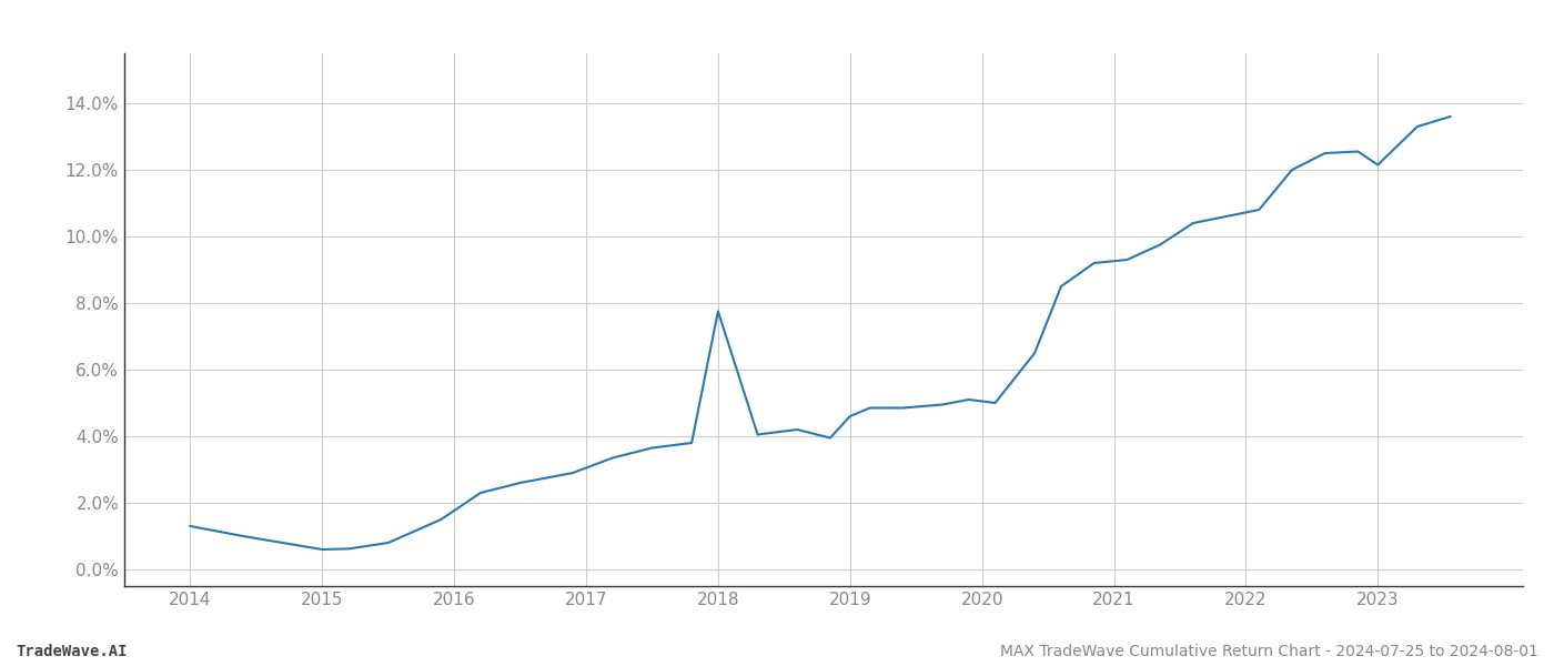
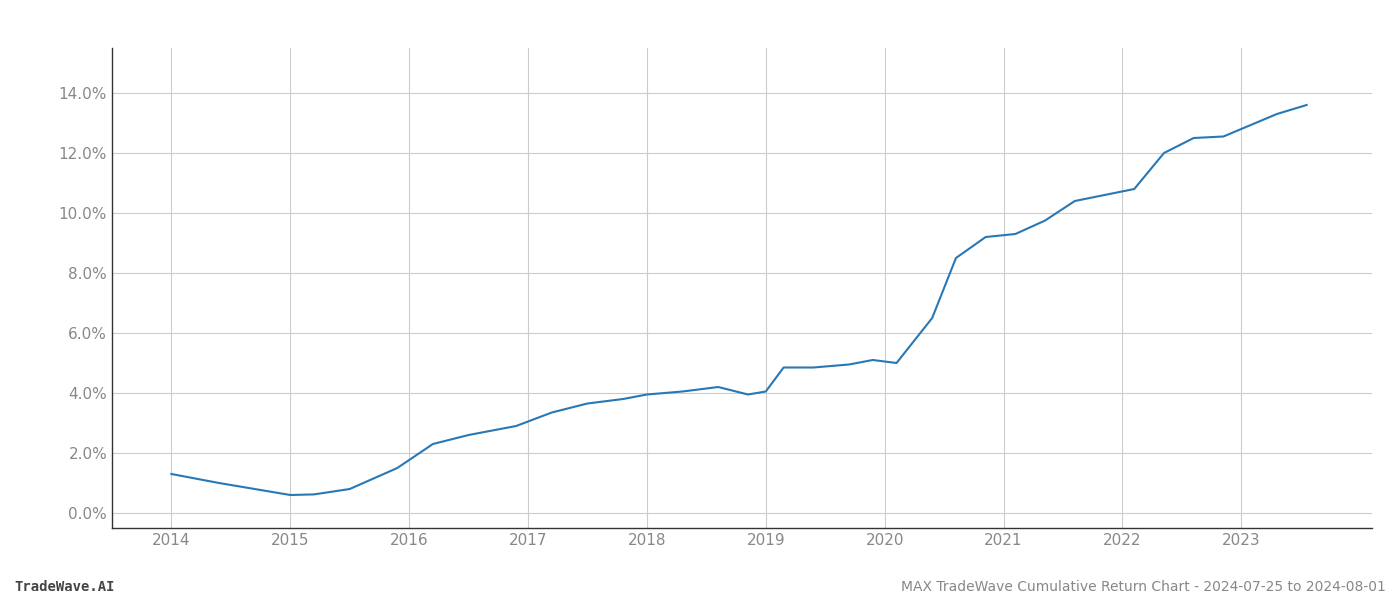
2018: 7.75% -> 3.95%
2019: 4.60% -> 4.05%
2023: 12.15% -> 12.80%
